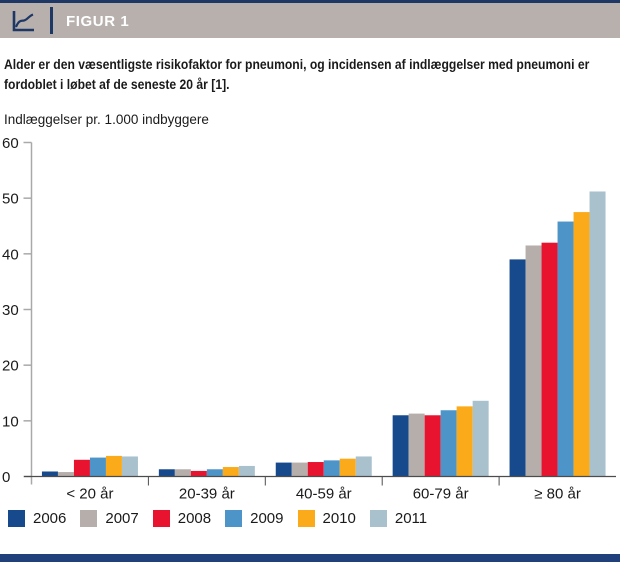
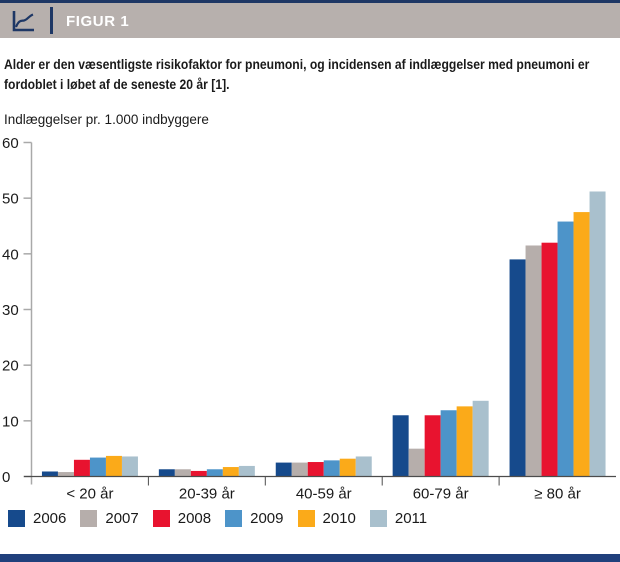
2007/60-79 år: 11 -> 5
